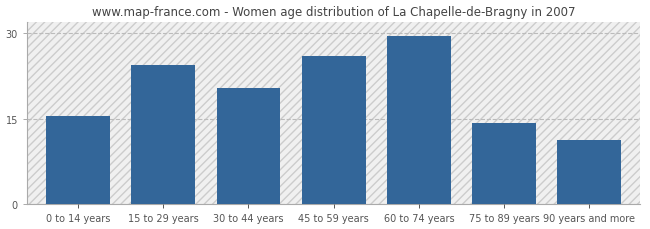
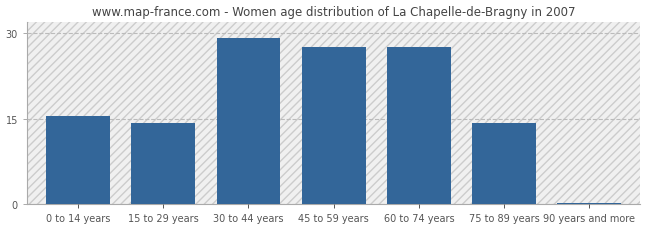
15 to 29 years: 24.4 -> 14.2
30 to 44 years: 20.4 -> 29.2
45 to 59 years: 26.0 -> 27.5
60 to 74 years: 29.4 -> 27.5
90 years and more: 11.2 -> 0.3
